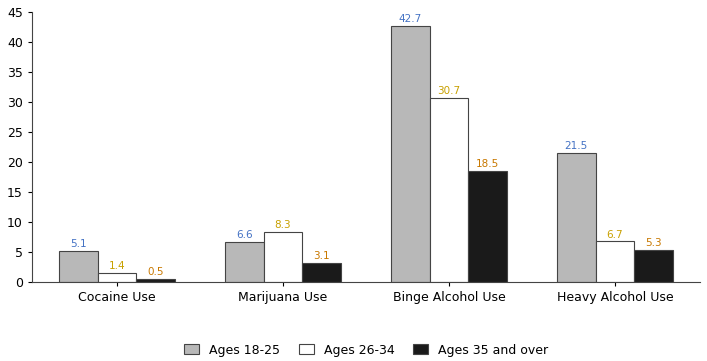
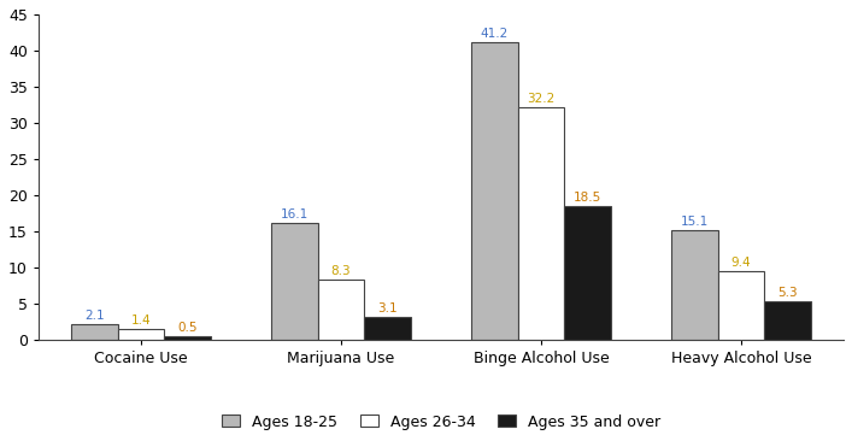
Ages 18-25/Cocaine Use: 5.1 -> 2.1
Ages 18-25/Marijuana Use: 6.6 -> 16.1
Ages 18-25/Binge Alcohol Use: 42.7 -> 41.2
Ages 26-34/Binge Alcohol Use: 30.7 -> 32.2
Ages 18-25/Heavy Alcohol Use: 21.5 -> 15.1
Ages 26-34/Heavy Alcohol Use: 6.7 -> 9.4
